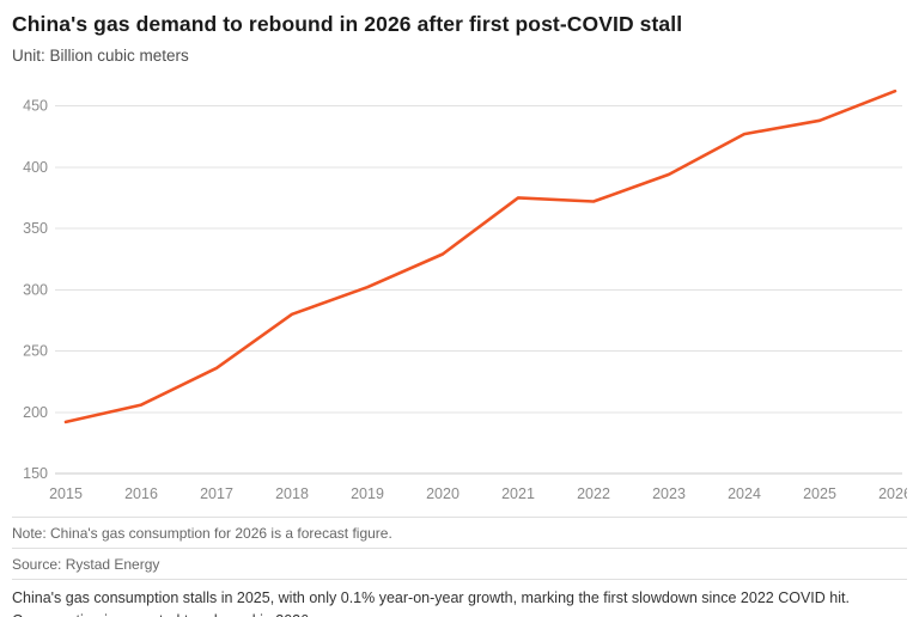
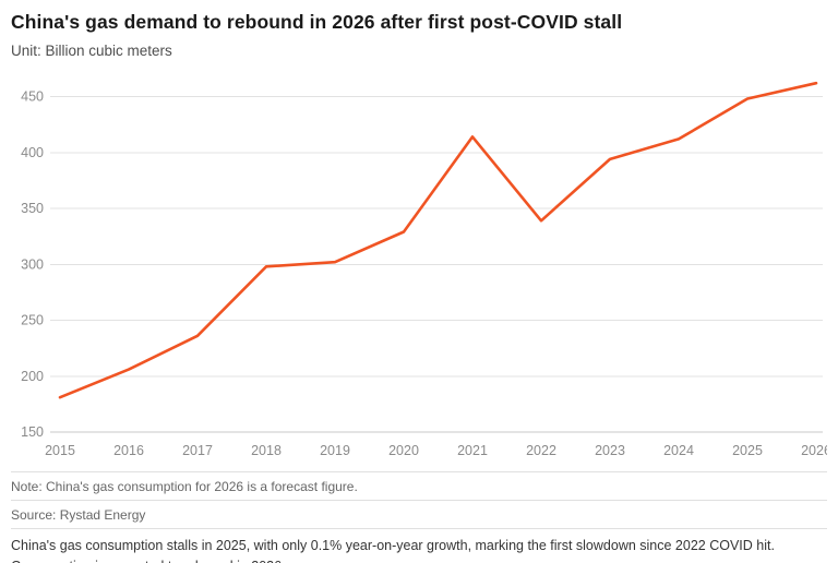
2015: 192 -> 181
2018: 280 -> 298
2021: 375 -> 414
2022: 372 -> 339
2024: 427 -> 412
2025: 438 -> 448
